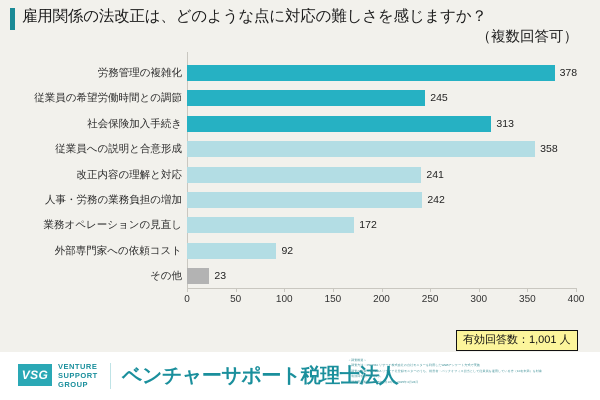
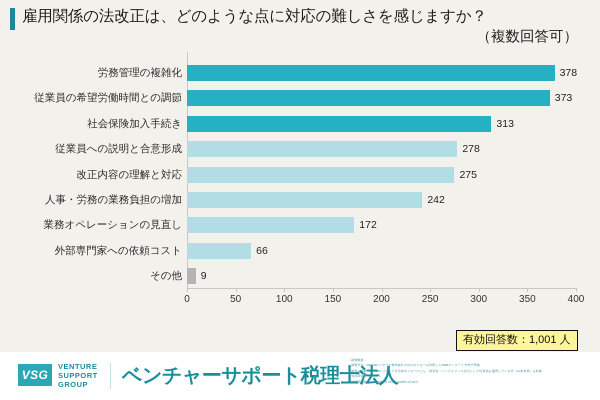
従業員の希望労働時間との調節: 245 -> 373
従業員への説明と合意形成: 358 -> 278
改正内容の理解と対応: 241 -> 275
外部専門家への依頼コスト: 92 -> 66
その他: 23 -> 9
